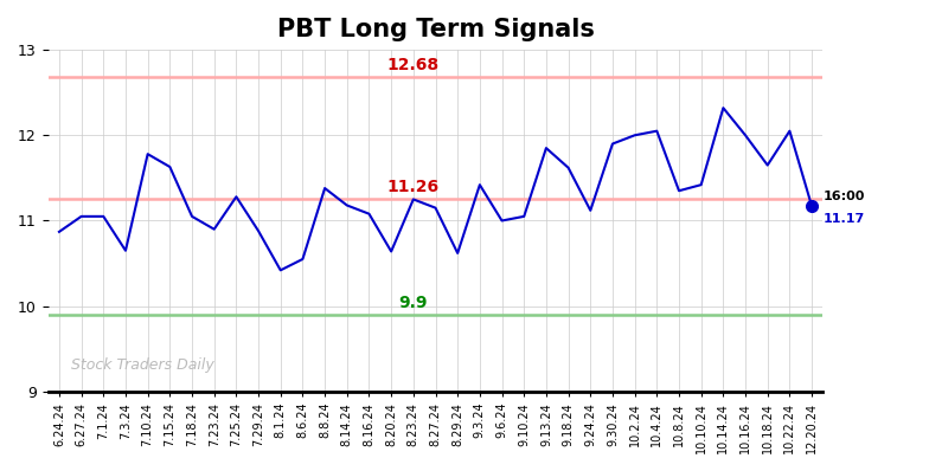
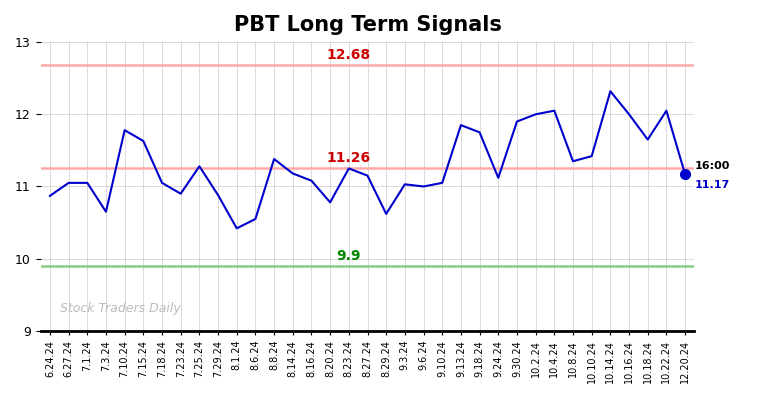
8.20.24: 10.64 -> 10.78
9.3.24: 11.42 -> 11.03
9.18.24: 11.62 -> 11.75
